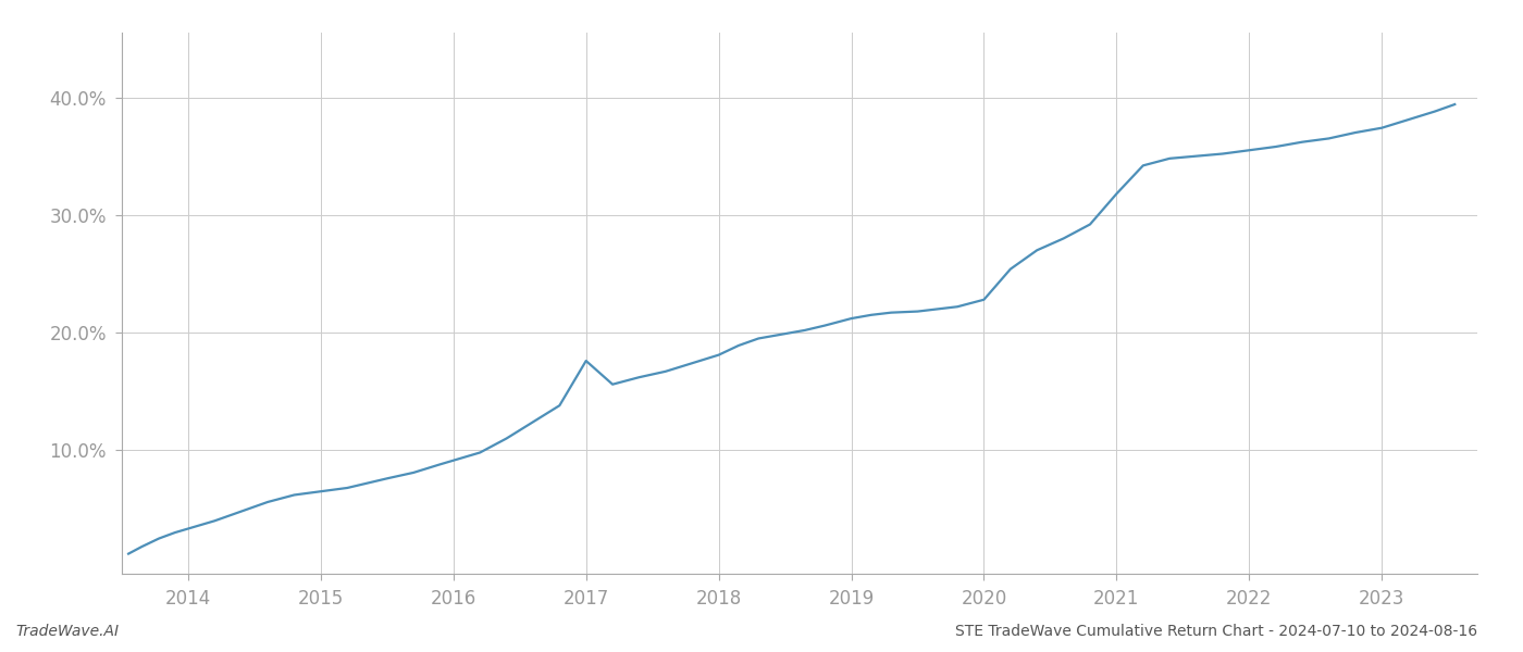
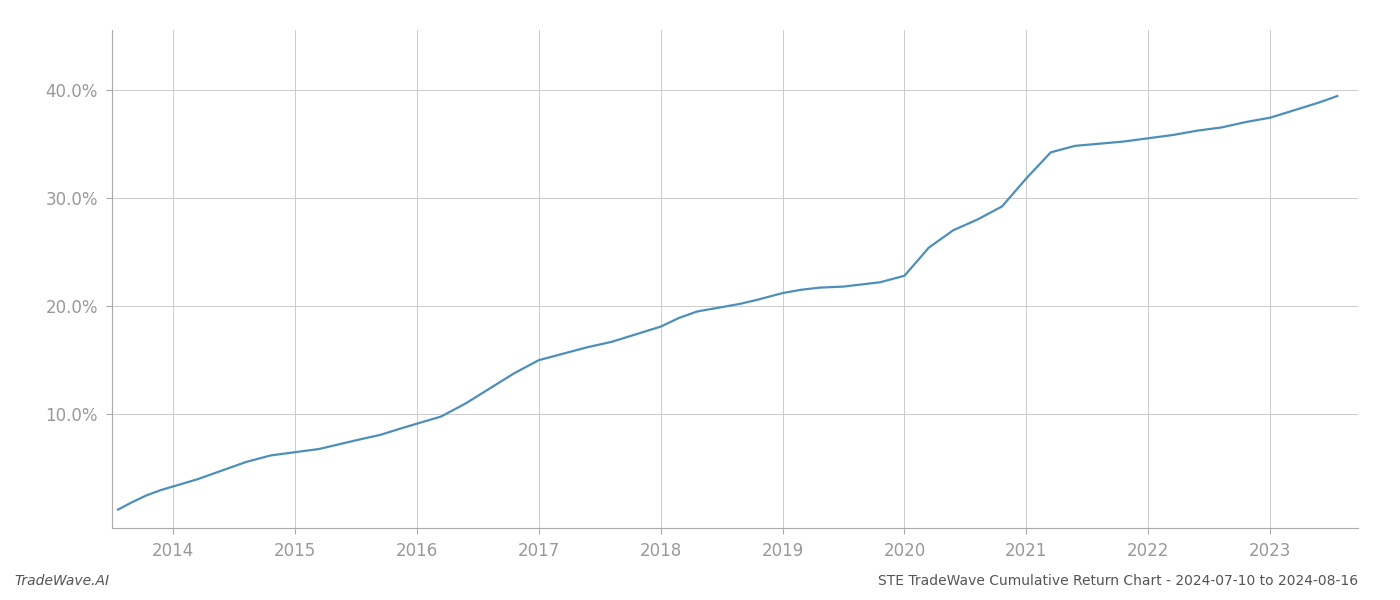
2017: 17.6% -> 15.0%
